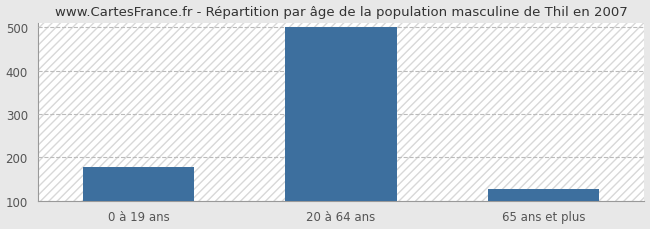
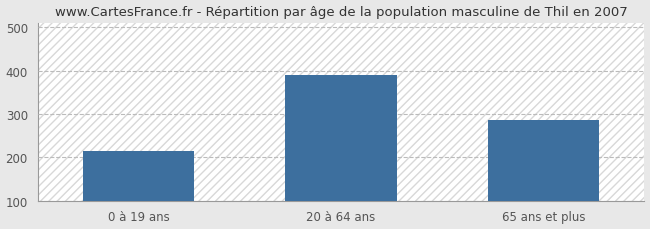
0 à 19 ans: 178 -> 215
20 à 64 ans: 500 -> 390
65 ans et plus: 128 -> 285
